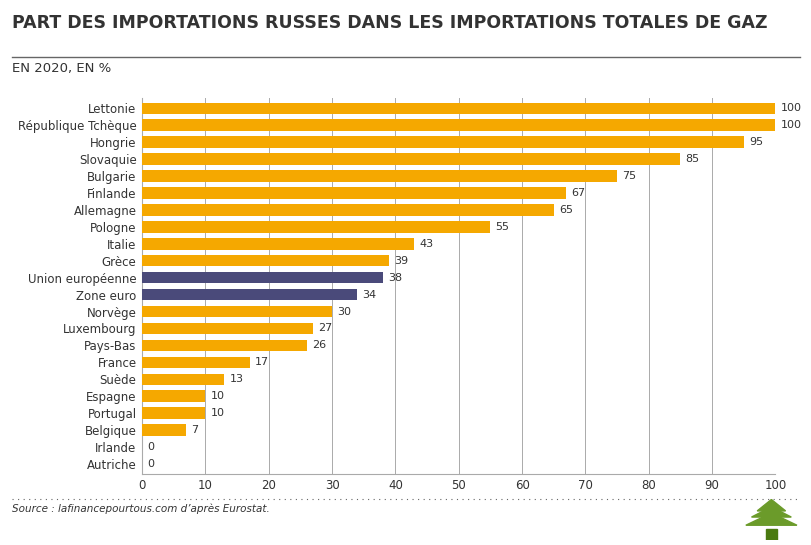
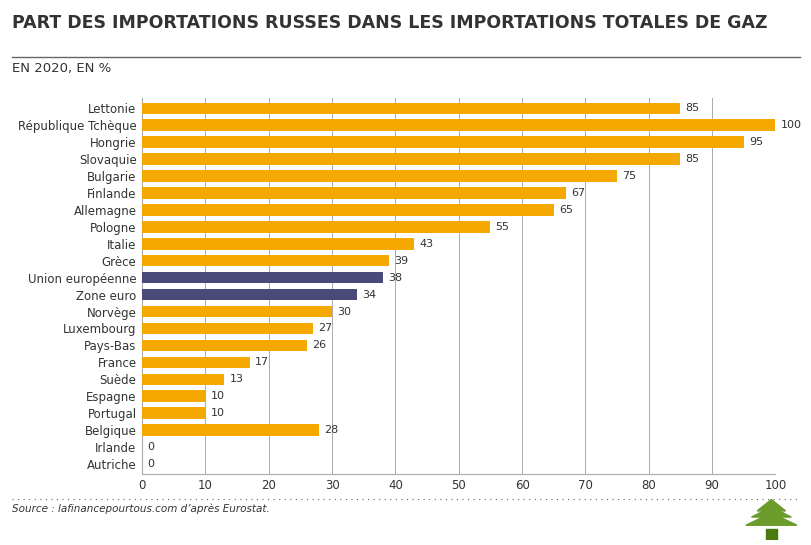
Lettonie: 100 -> 85
Belgique: 7 -> 28
